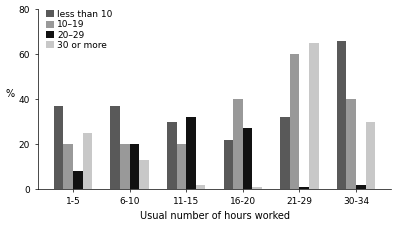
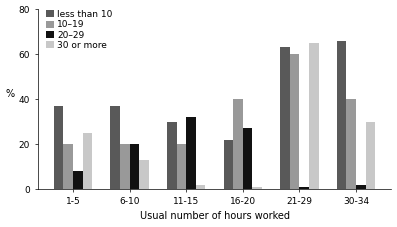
less than 10/21-29: 32 -> 63
